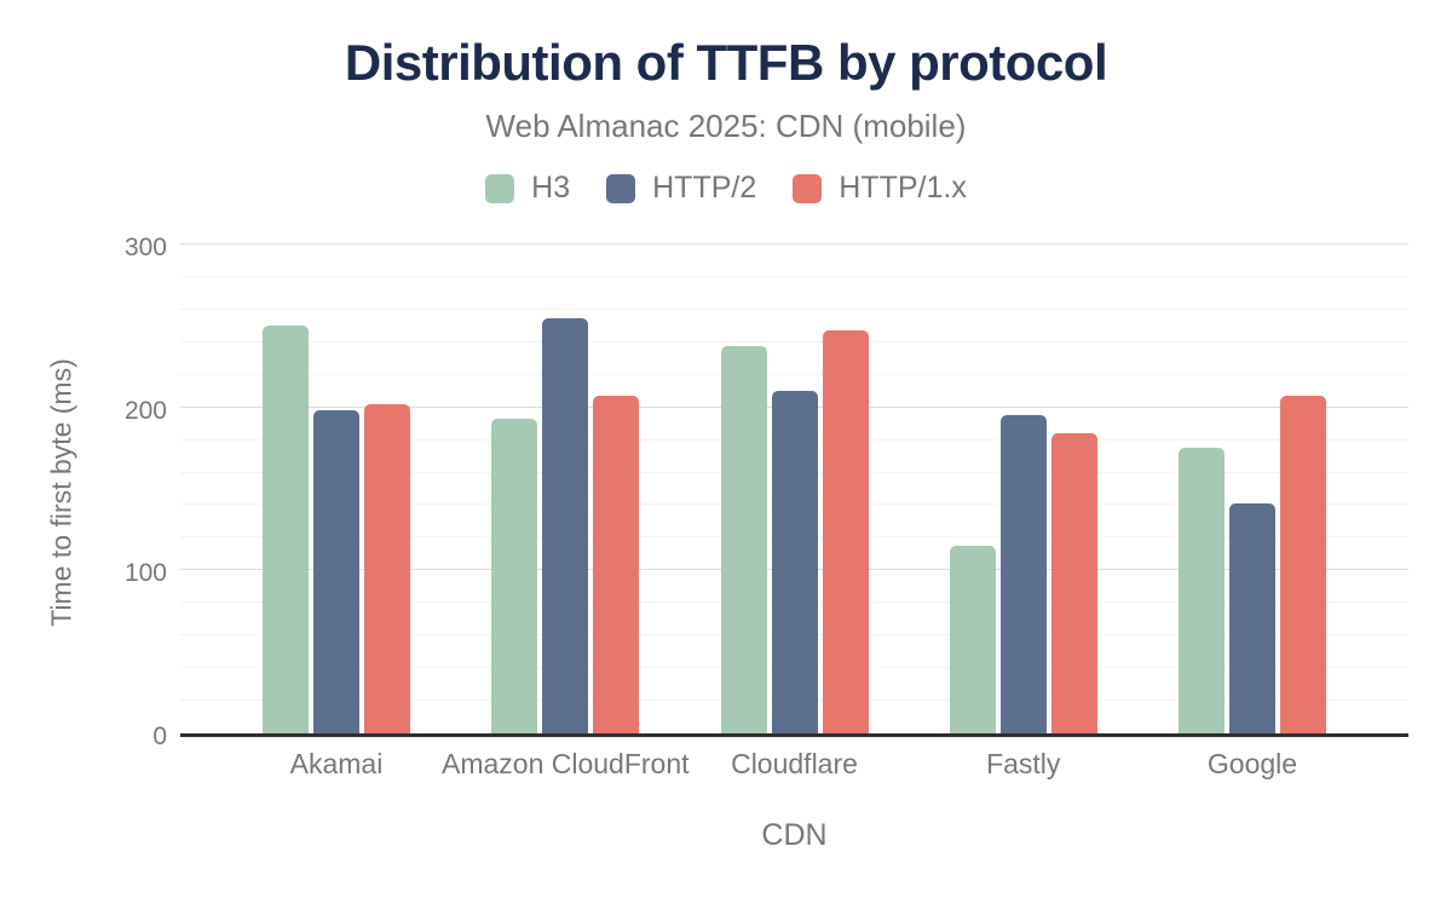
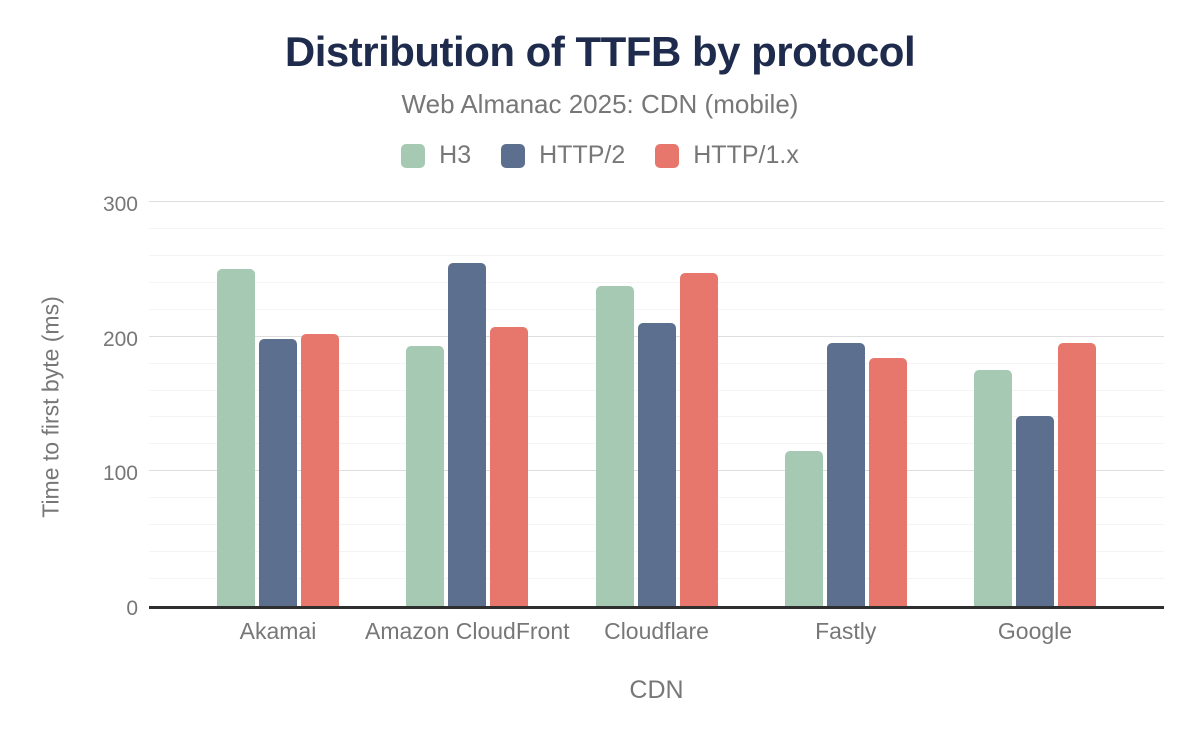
HTTP/1.x/Google: 207 -> 195
